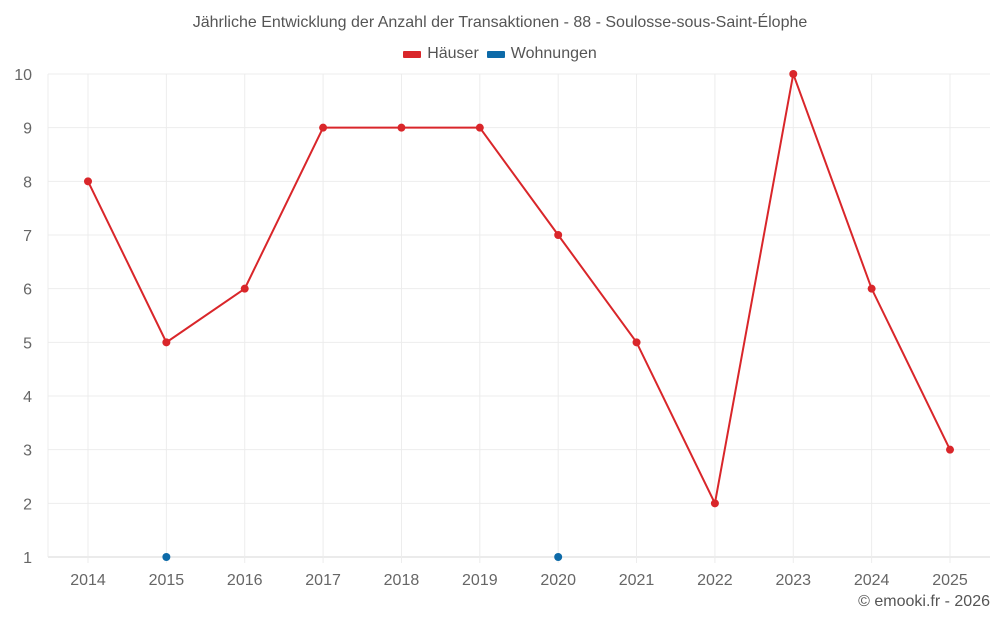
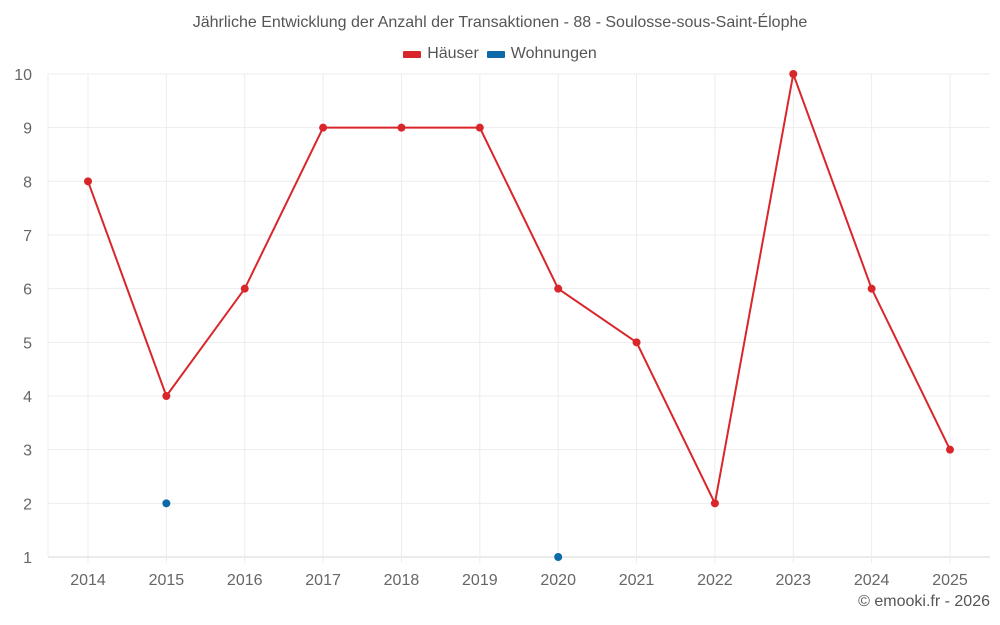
Häuser/2015: 5 -> 4
Wohnungen/2015: 1 -> 2
Häuser/2020: 7 -> 6
